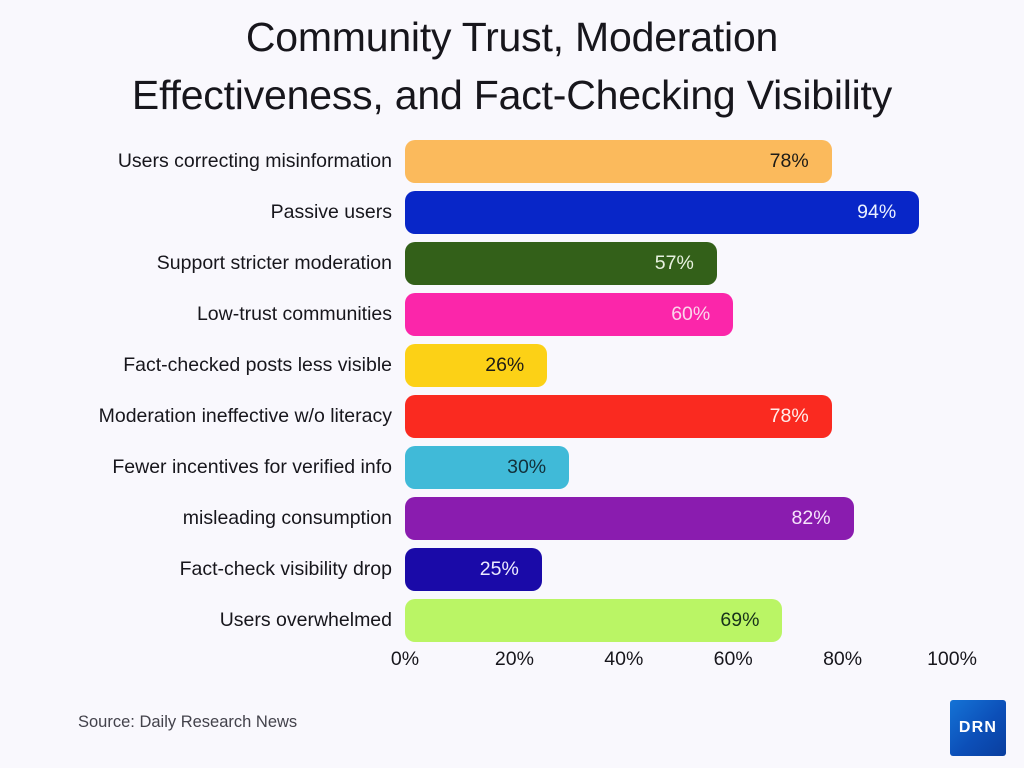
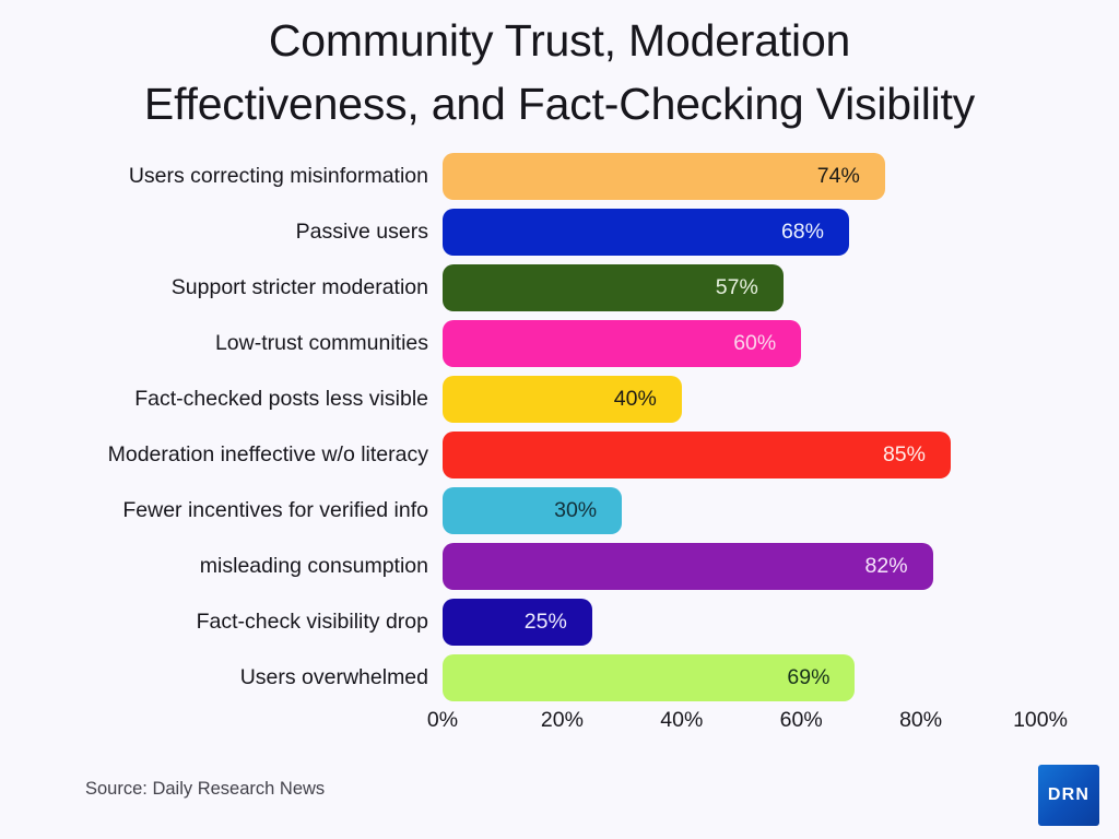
Users correcting misinformation: 78% -> 74%
Passive users: 94% -> 68%
Fact-checked posts less visible: 26% -> 40%
Moderation ineffective w/o literacy: 78% -> 85%
